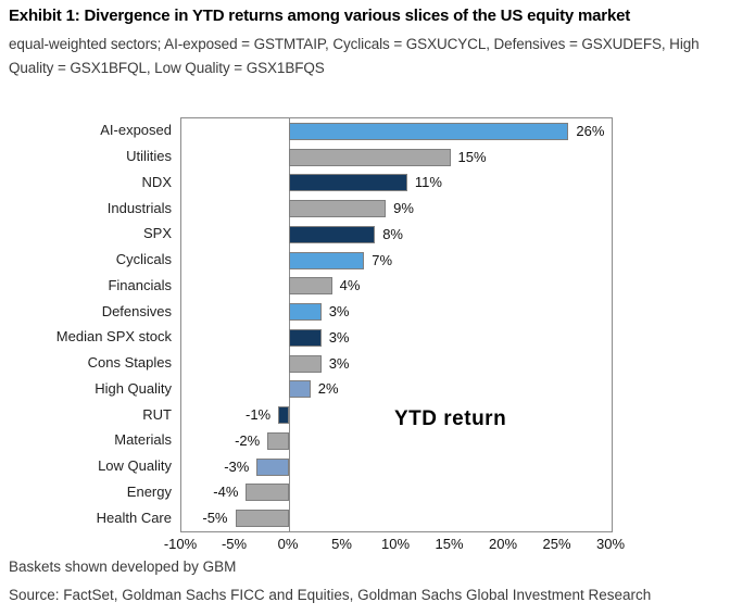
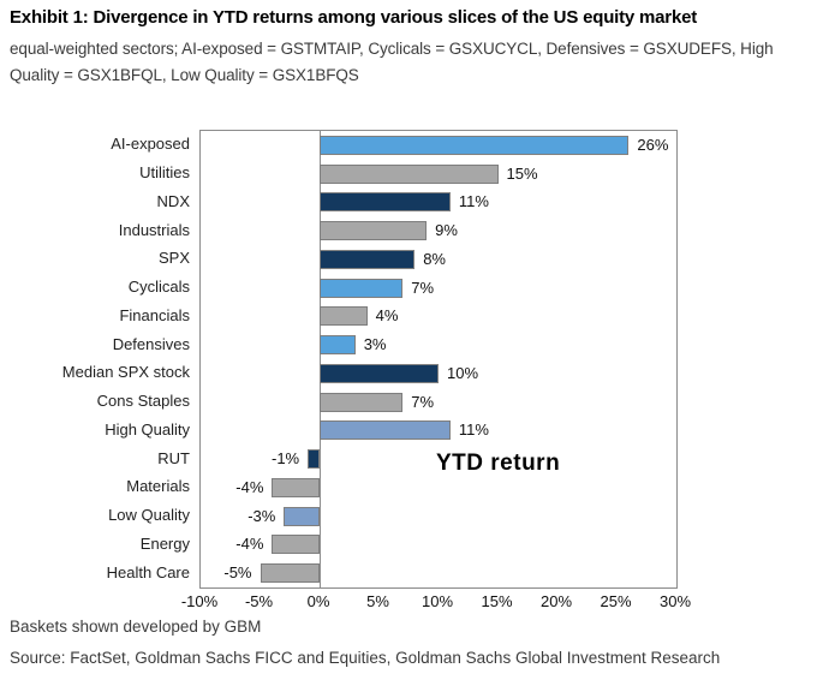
Median SPX stock: 3% -> 10%
Cons Staples: 3% -> 7%
High Quality: 2% -> 11%
Materials: -2% -> -4%
